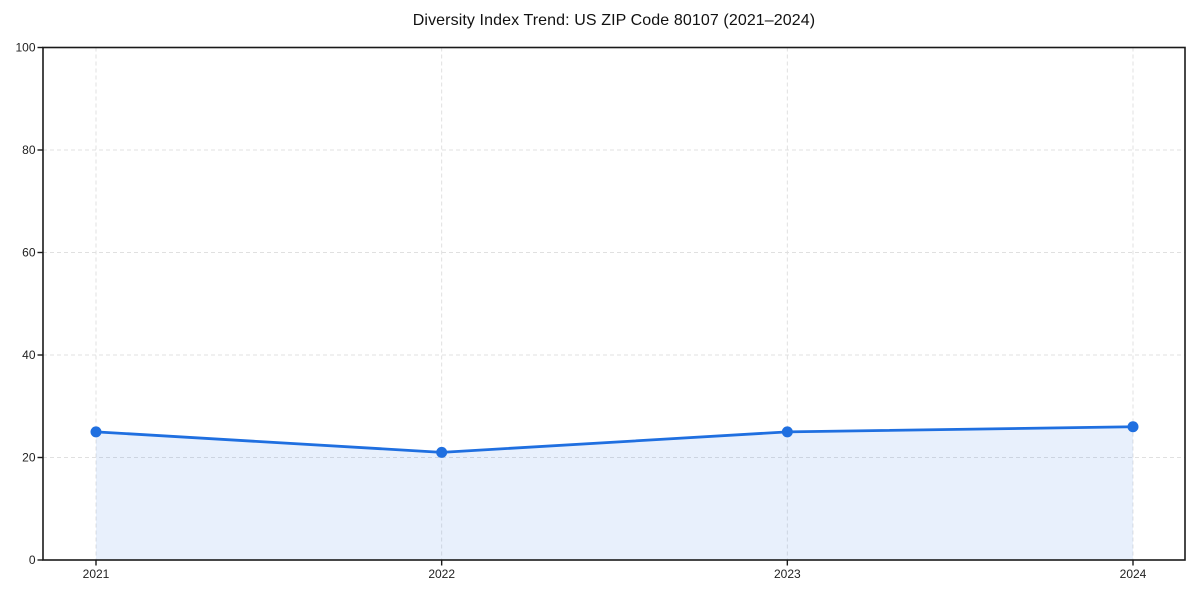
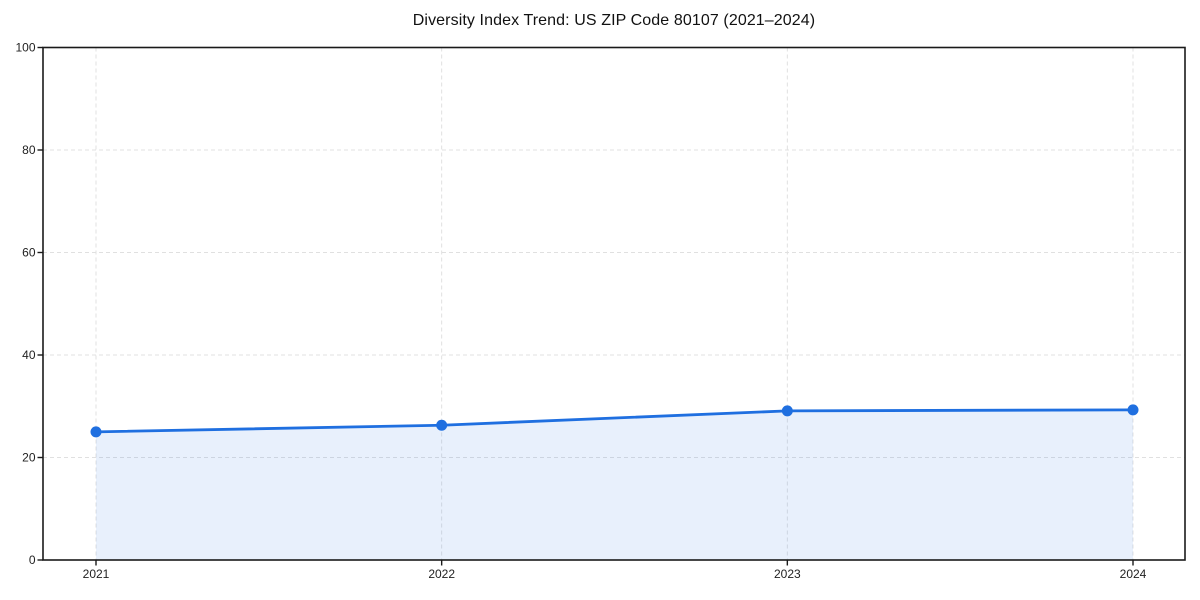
2022: 21 -> 26
2023: 25 -> 29
2024: 26 -> 29
